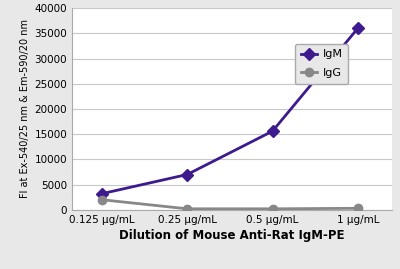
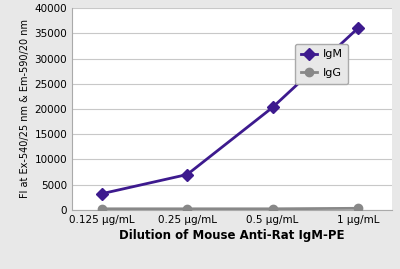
IgG/0.125 μg/mL: 2000 -> 200
IgM/0.5 μg/mL: 15600 -> 20300
